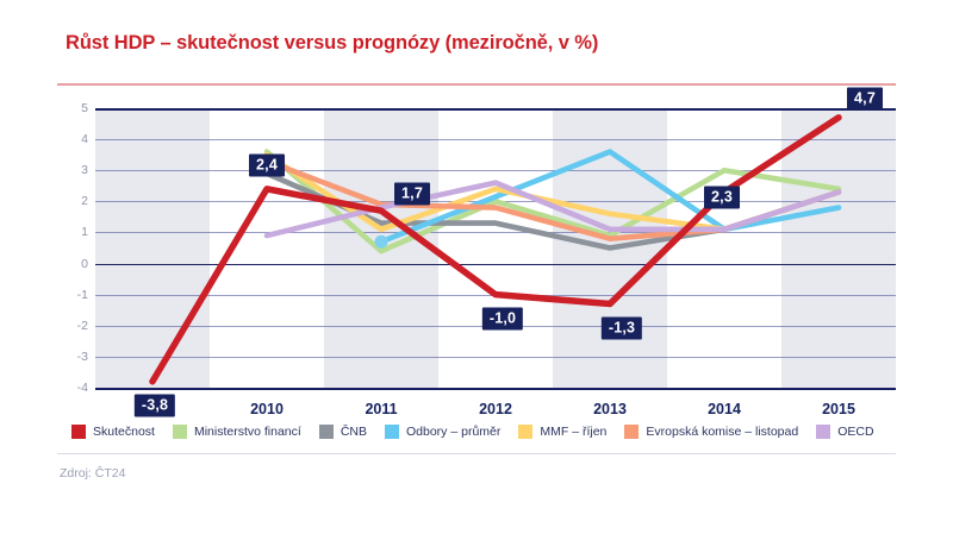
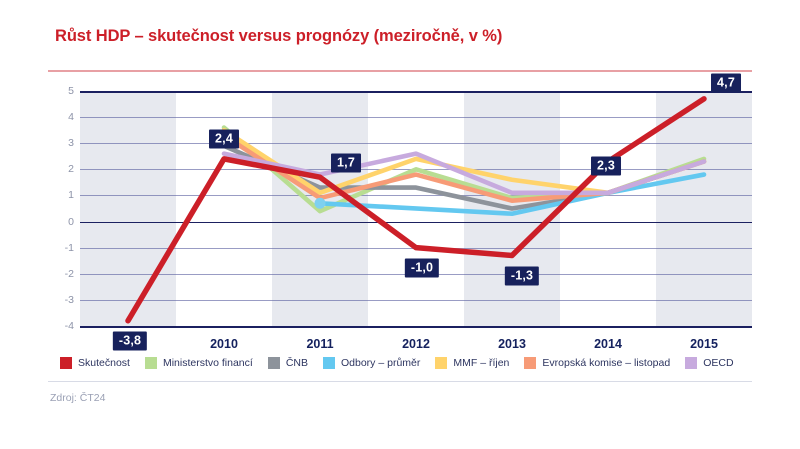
OECD/2010: 0.9 -> 2.6
Evropská komise – listopad/2011: 1.9 -> 0.9
Odbory – průměr/2013: 3.6 -> 0.3
Ministerstvo financí/2014: 3.0 -> 1.1
